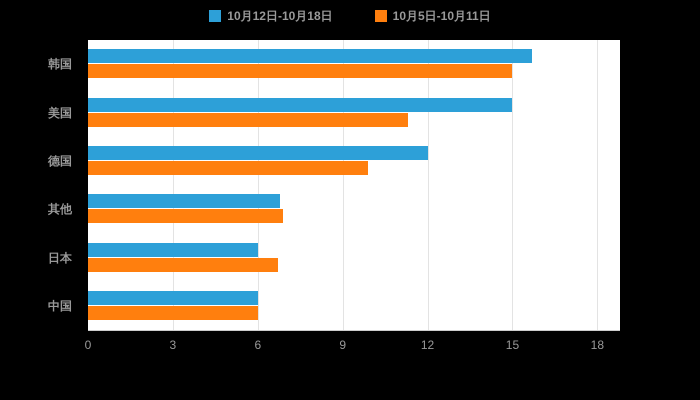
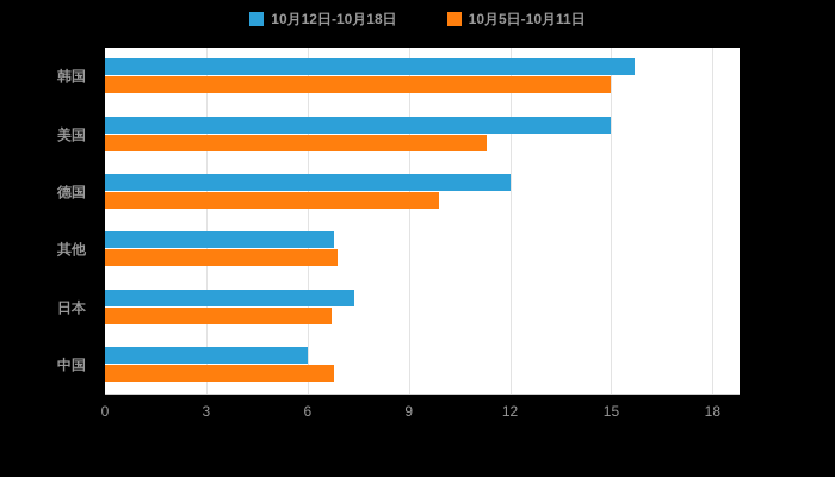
10月12日-10月18日/日本: 6.0 -> 7.4
10月5日-10月11日/中国: 6.0 -> 6.8
